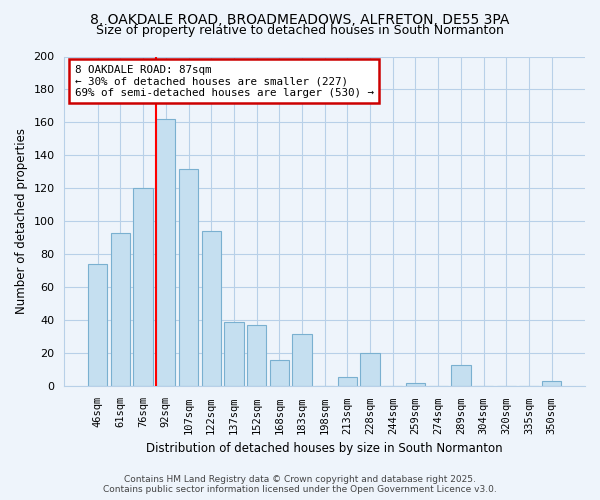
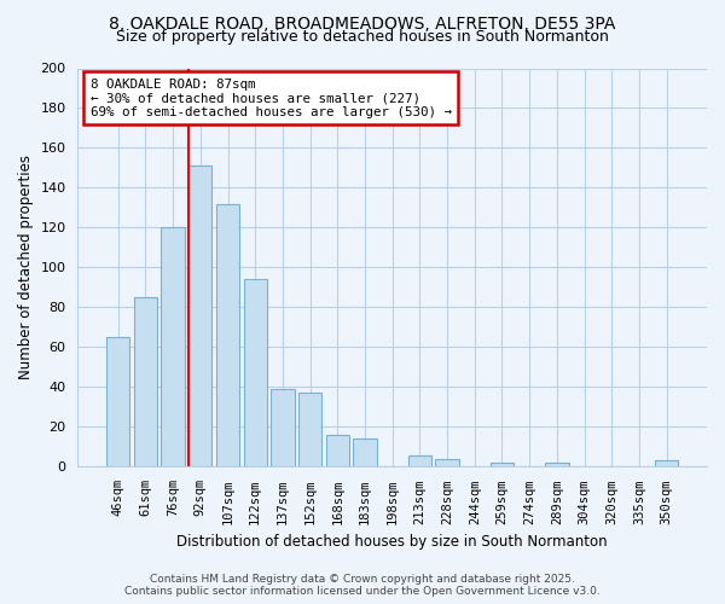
46sqm: 74 -> 65
61sqm: 93 -> 85
92sqm: 162 -> 151
183sqm: 32 -> 14
228sqm: 20 -> 4
289sqm: 13 -> 2
